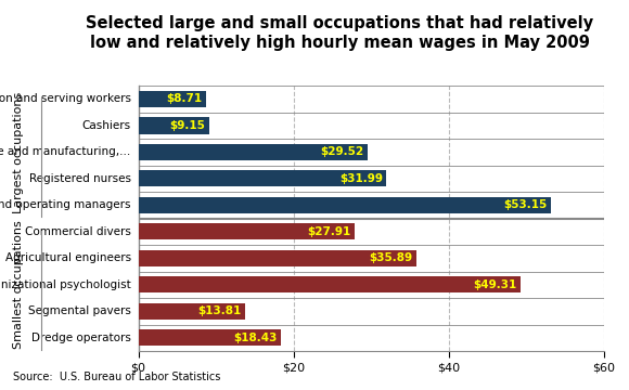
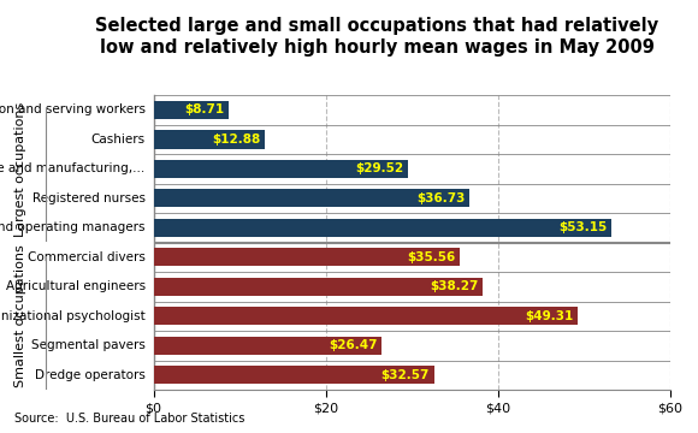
Cashiers: $9.15 -> $12.88
Registered nurses: $31.99 -> $36.73
Commercial divers: $27.91 -> $35.56
Agricultural engineers: $35.89 -> $38.27
Segmental pavers: $13.81 -> $26.47
Dredge operators: $18.43 -> $32.57
